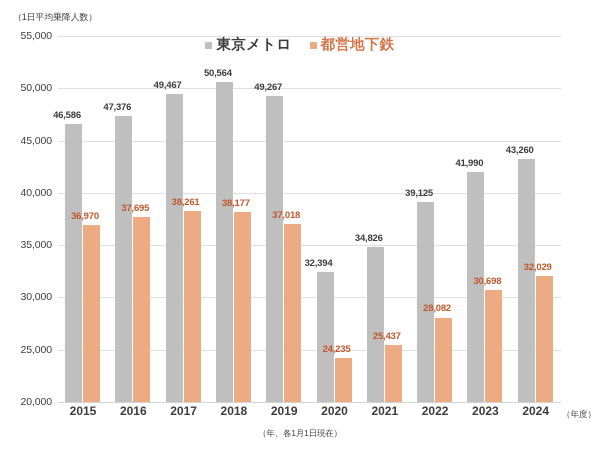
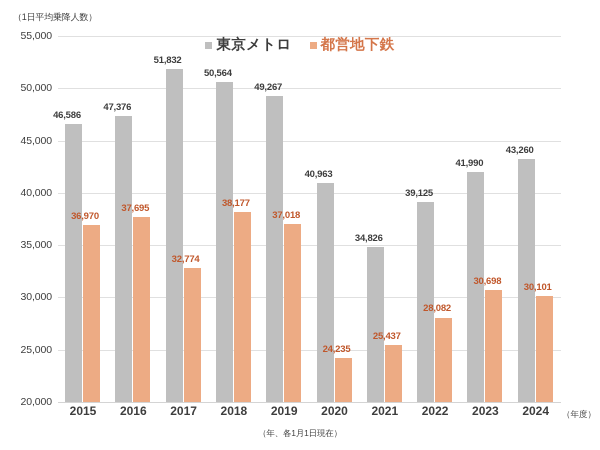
東京メトロ/2017: 49,467 -> 51,832
都営地下鉄/2017: 38,261 -> 32,774
東京メトロ/2020: 32,394 -> 40,963
都営地下鉄/2024: 32,029 -> 30,101
